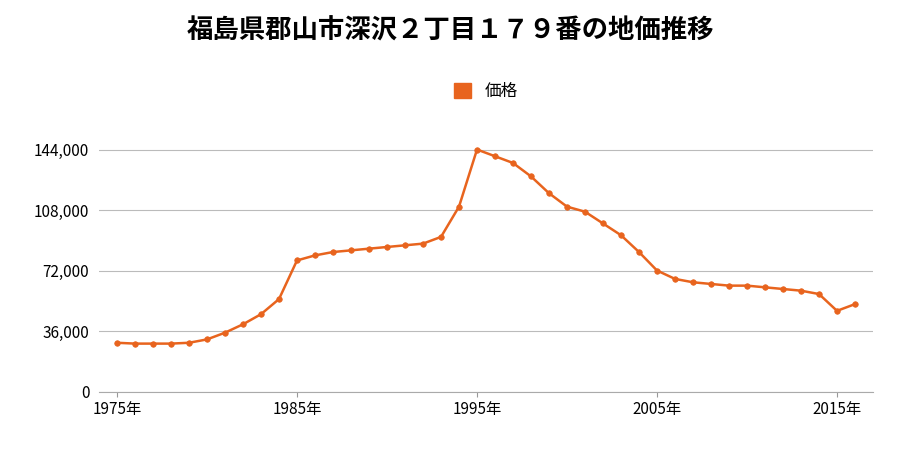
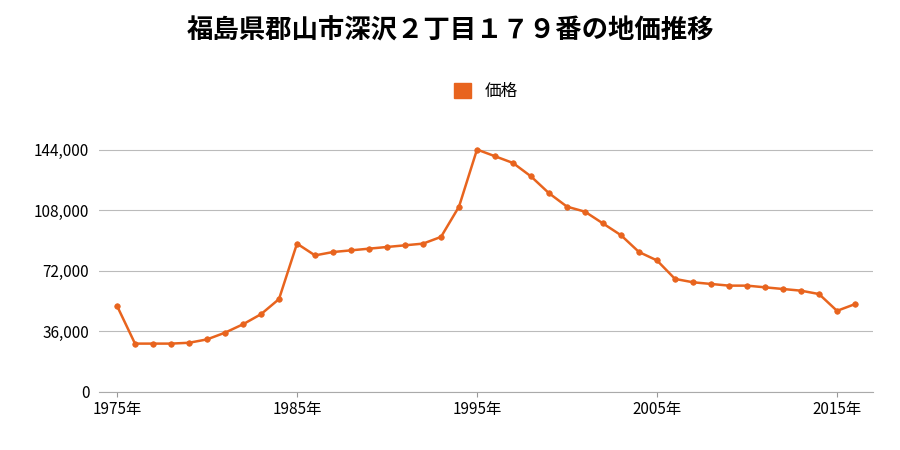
1975年: 29,000 -> 51,000
1985年: 78,000 -> 88,000
2005年: 72,000 -> 78,000
